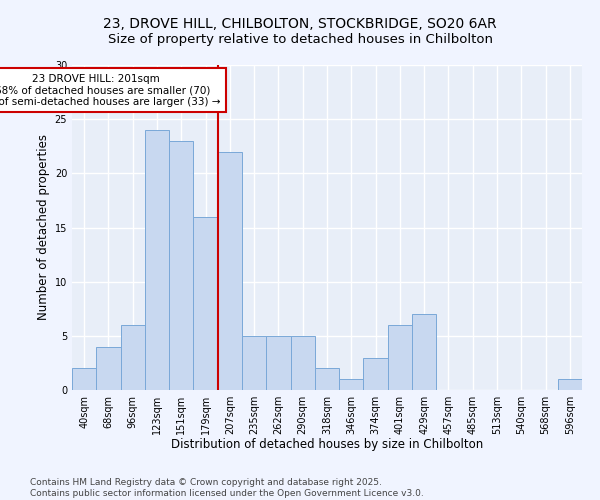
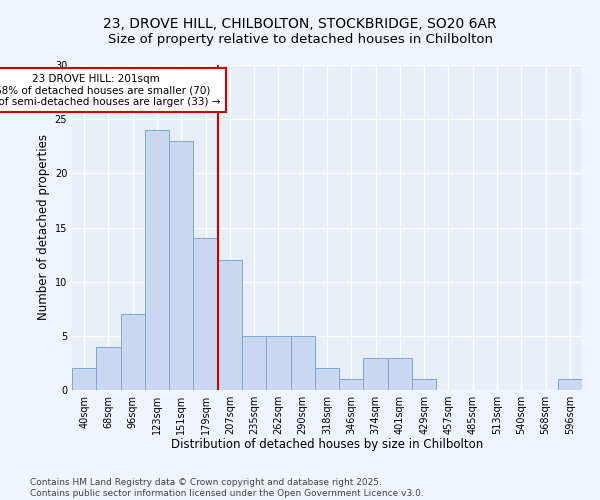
96sqm: 6 -> 7
179sqm: 16 -> 14
207sqm: 22 -> 12
401sqm: 6 -> 3
429sqm: 7 -> 1
